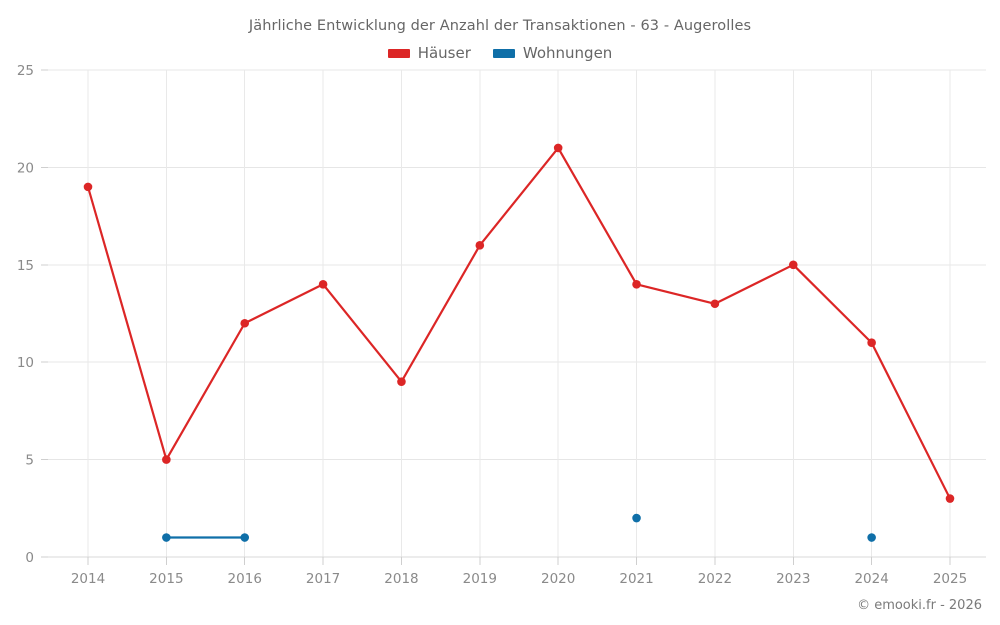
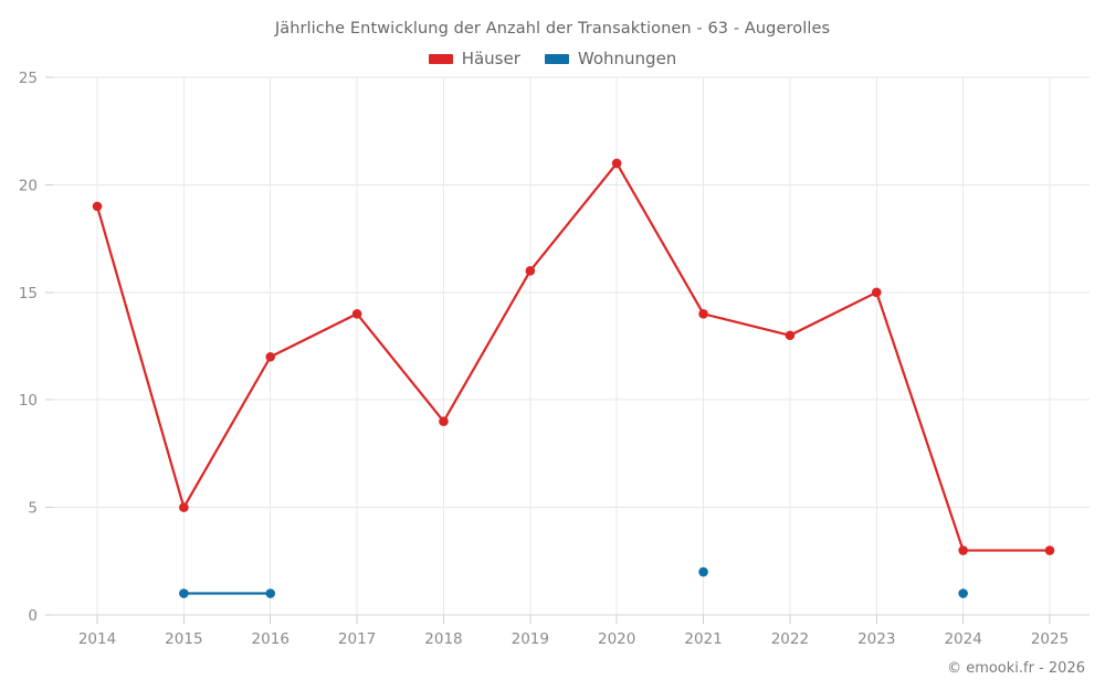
Häuser/2024: 11 -> 3
